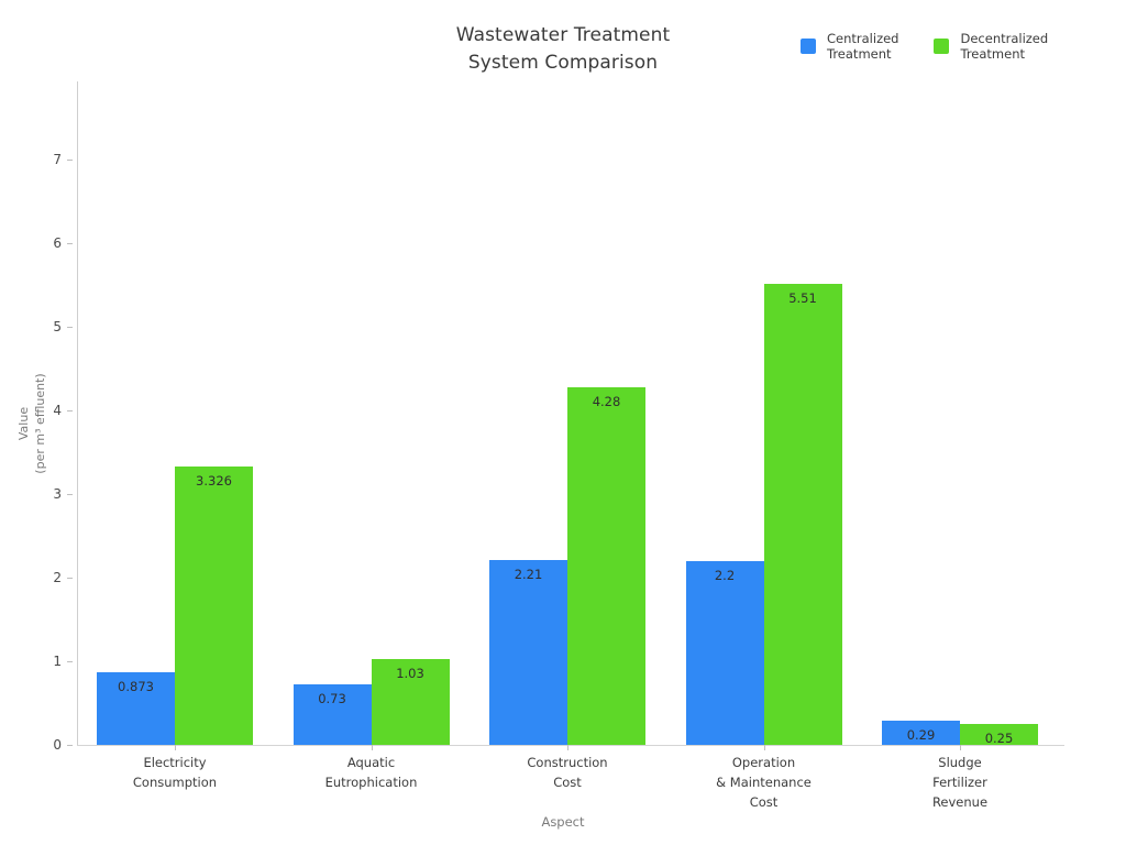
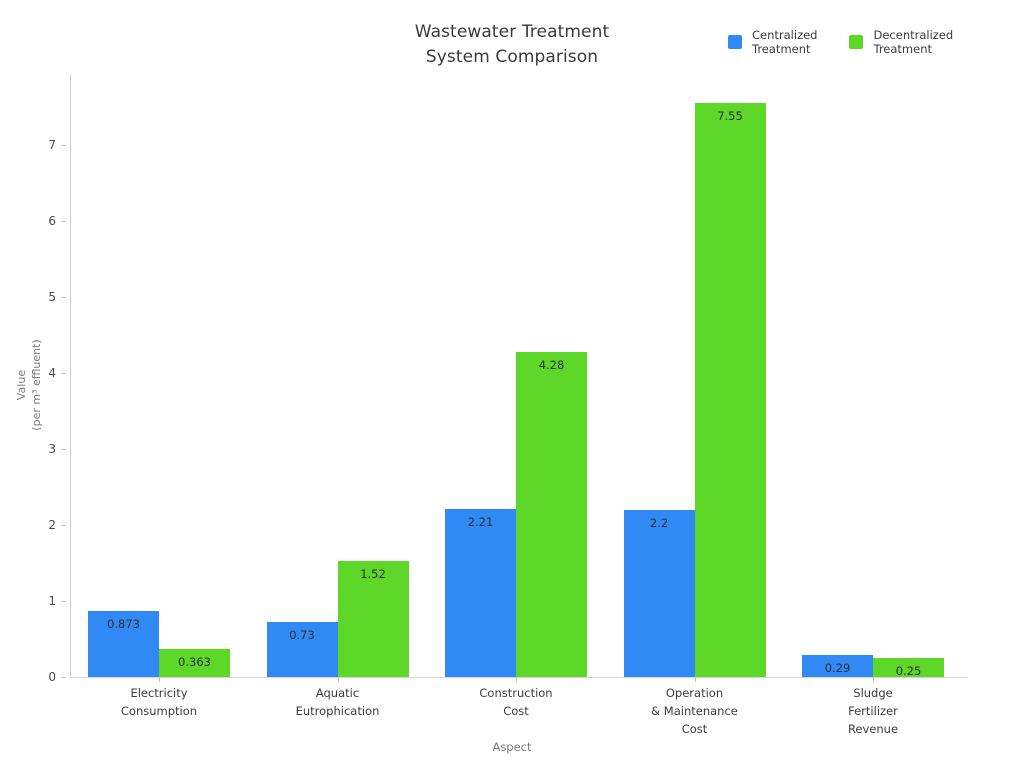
Decentralized Treatment/Electricity Consumption: 3.326 -> 0.363
Decentralized Treatment/Aquatic Eutrophication: 1.03 -> 1.52
Decentralized Treatment/Operation & Maintenance Cost: 5.51 -> 7.55
